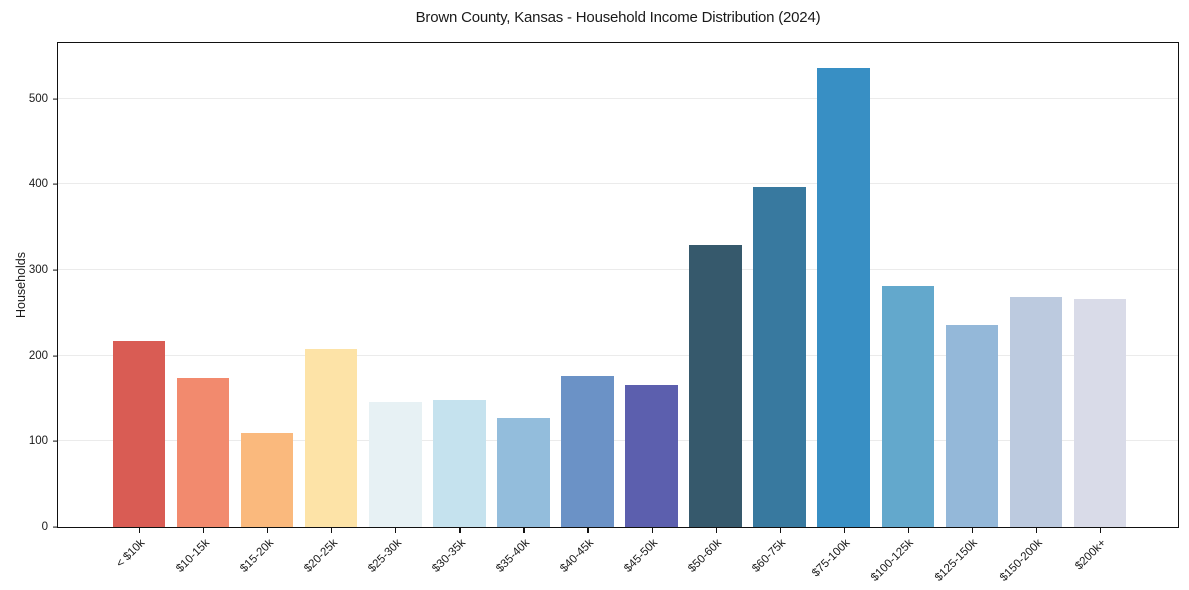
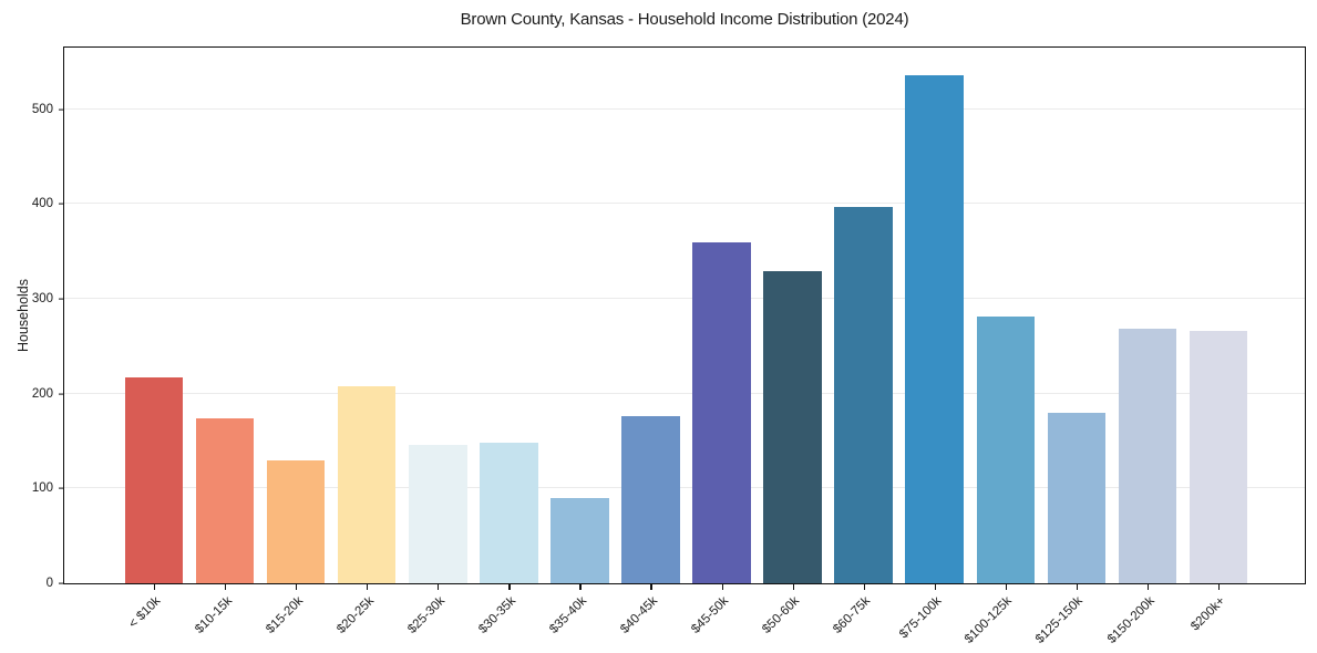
$15-20k: 110 -> 130
$35-40k: 130 -> 90
$45-50k: 170 -> 360
$125-150k: 240 -> 180
